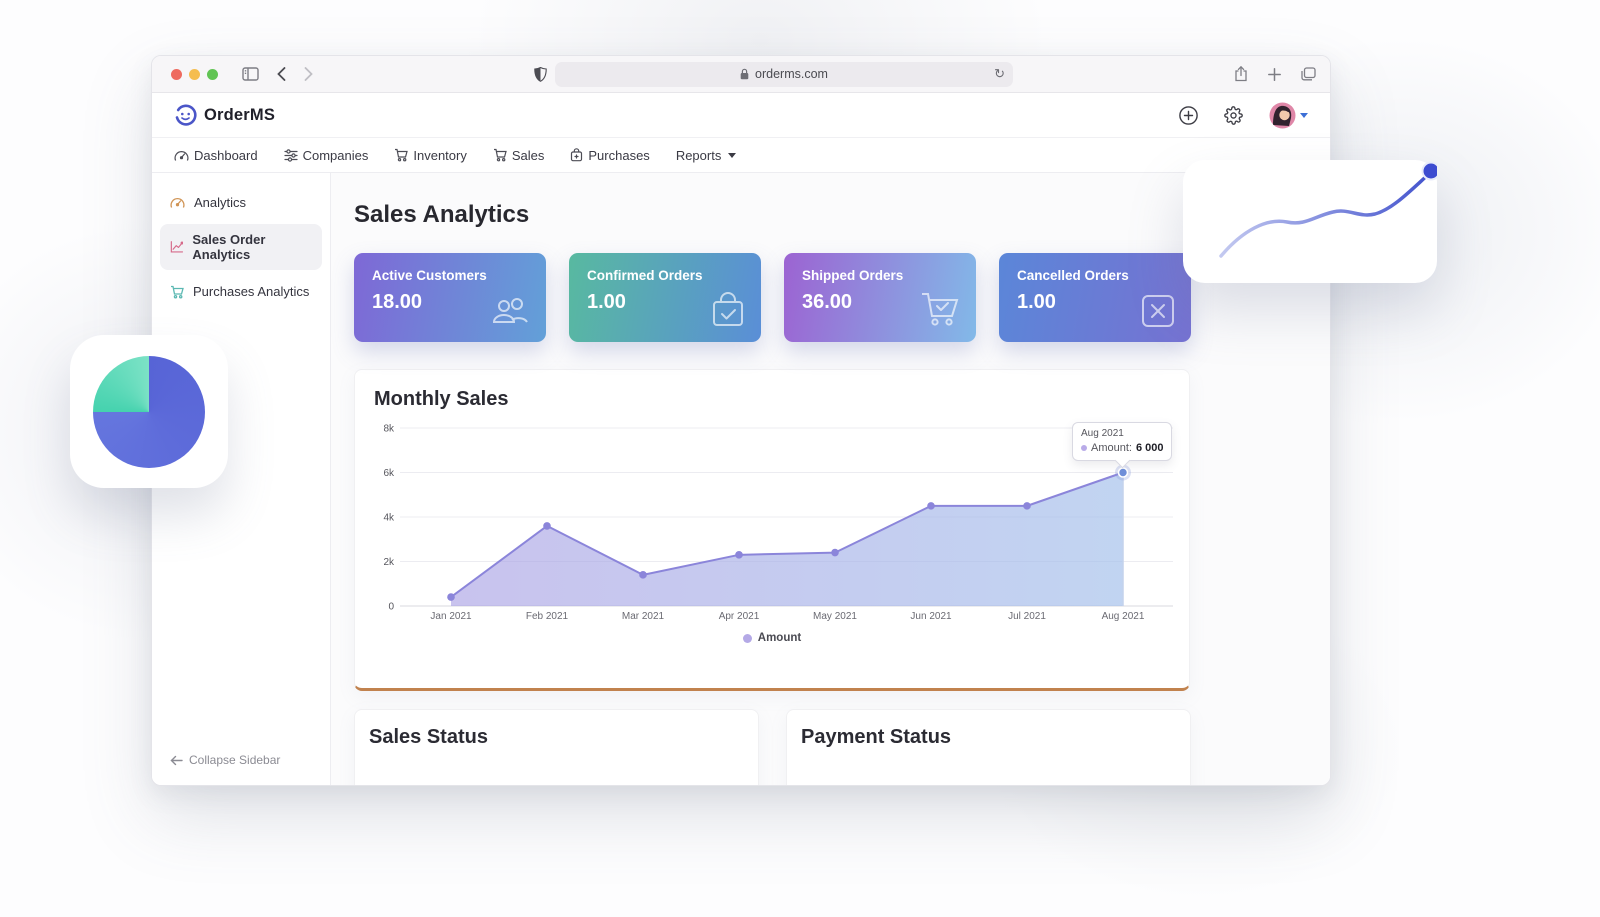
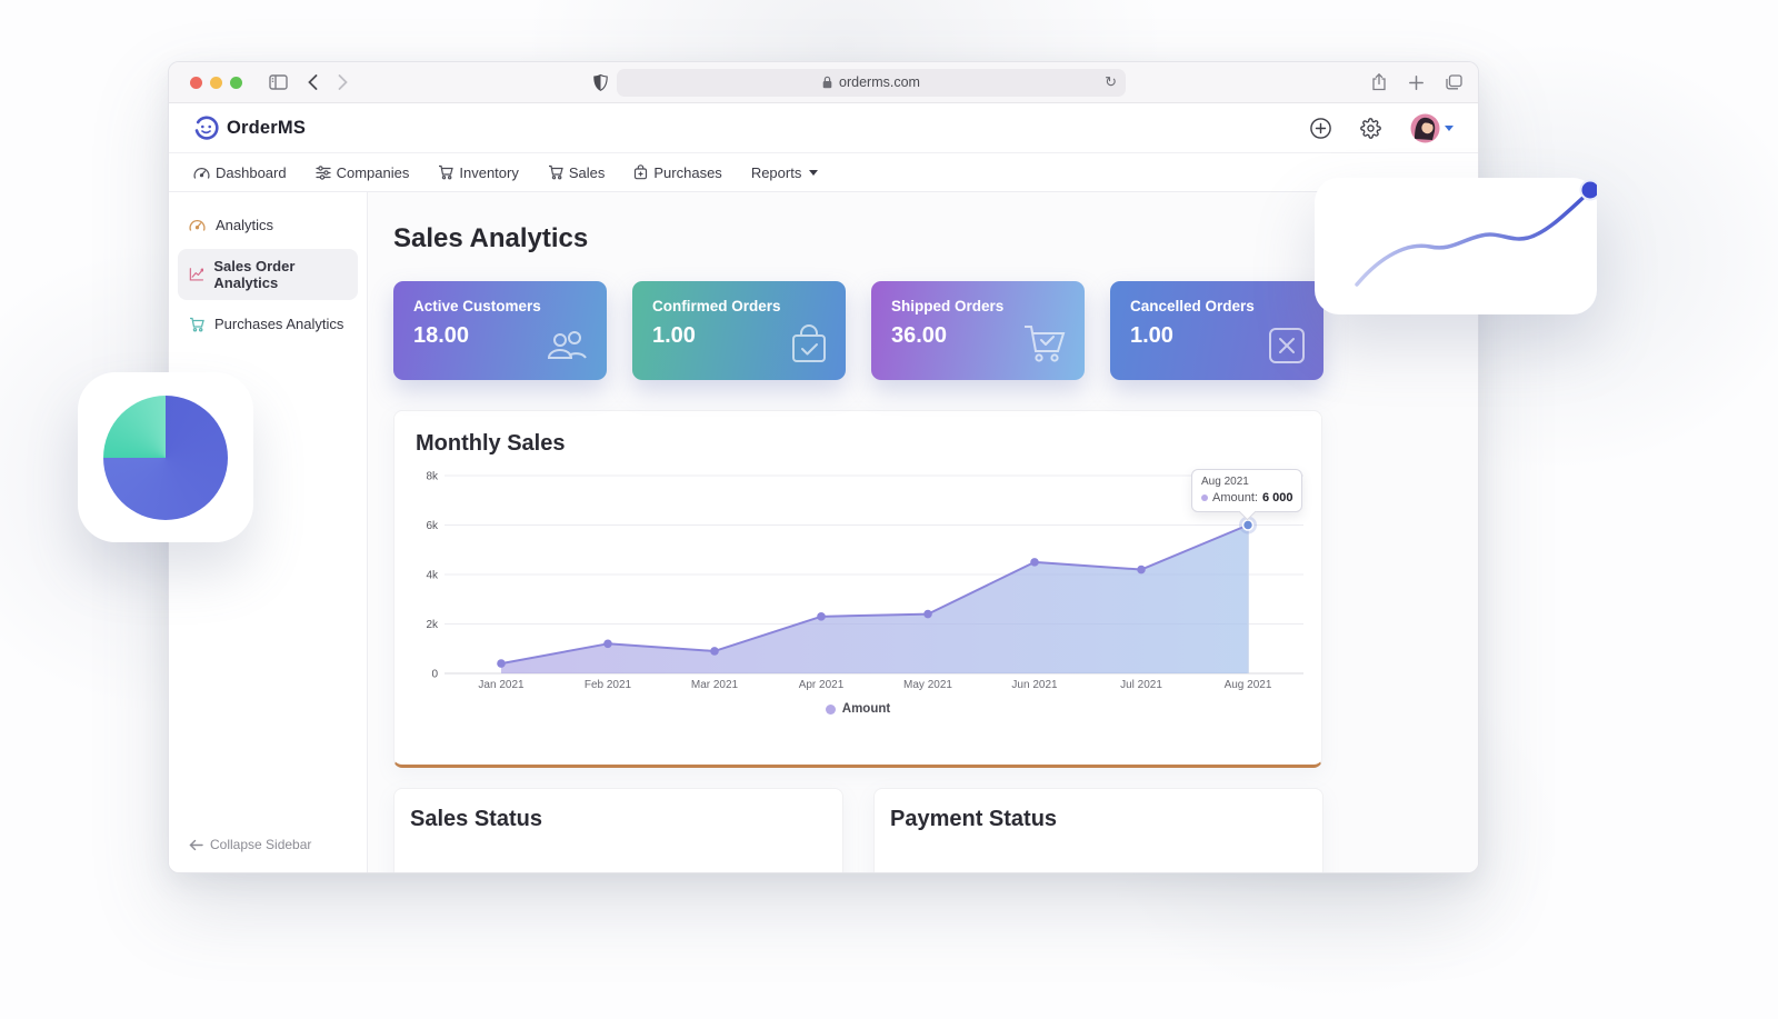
Feb 2021: 3.6k -> 1.2k
Mar 2021: 1.4k -> 0.9k
Jul 2021: 4.5k -> 4.2k
